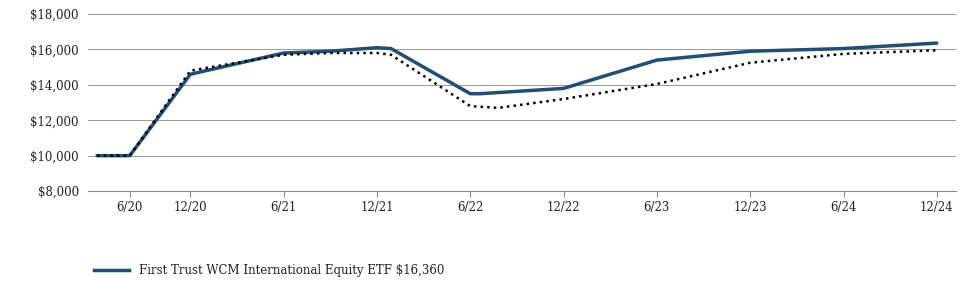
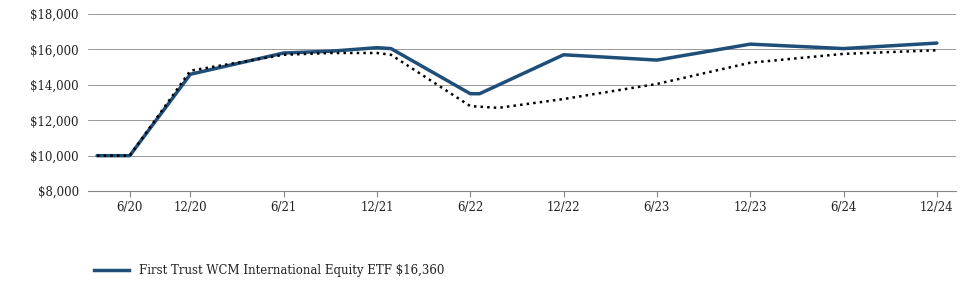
First Trust WCM International Equity ETF $16,360/12/22: $13,800 -> $15,700
First Trust WCM International Equity ETF $16,360/12/23: $15,900 -> $16,300
